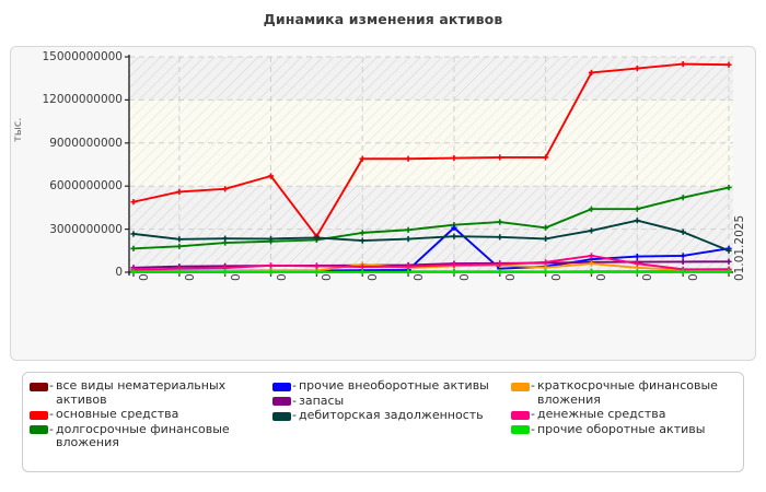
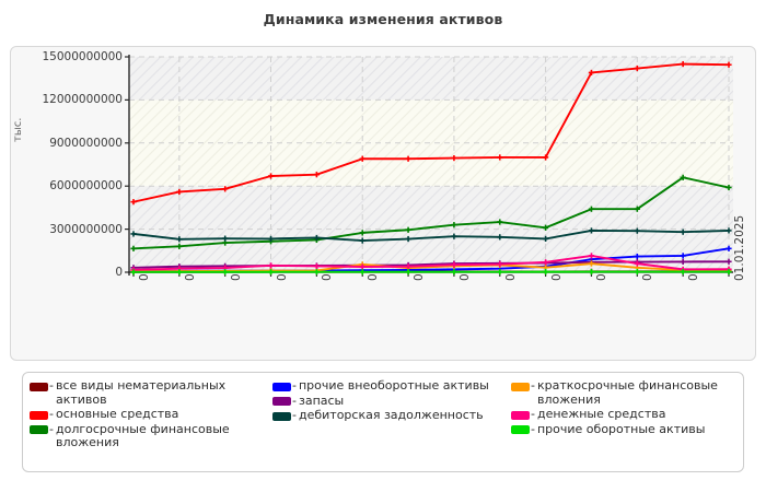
основные средства/01.01.2016: 2500000000 -> 6800000000
прочие внеоборотные активы/01.01.2019: 3100000000 -> 200000000
дебиторская задолженность/01.01.2023: 3600000000 -> 2900000000
долгосрочные финансовые вложения/01.01.2024: 5200000000 -> 6600000000
дебиторская задолженность/01.01.2025: 1500000000 -> 2900000000
